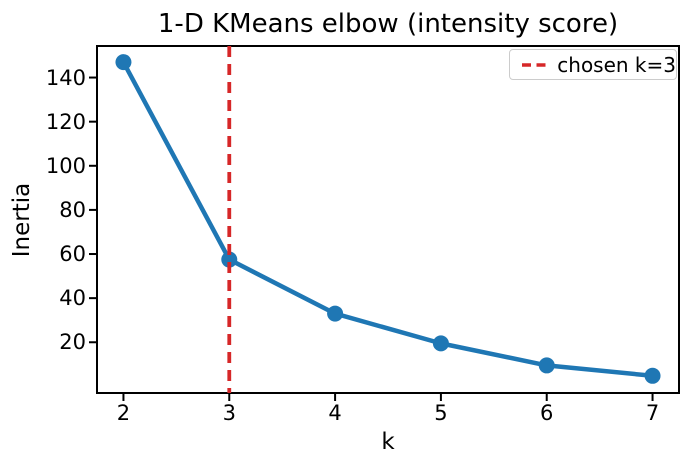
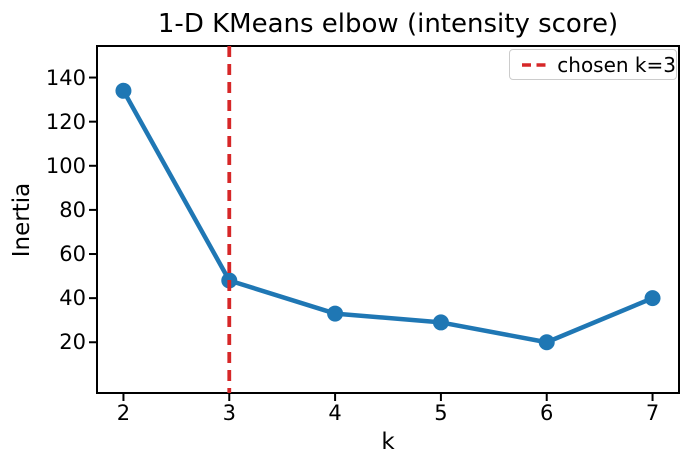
2: 147 -> 134
3: 58 -> 48
5: 20 -> 29
6: 10 -> 20
7: 5 -> 40
